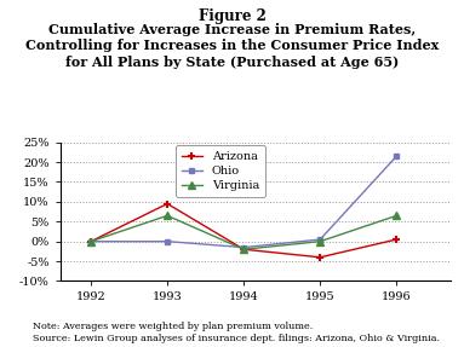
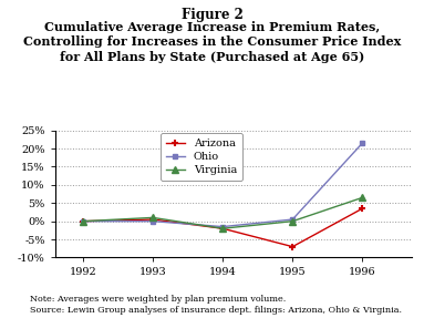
Arizona/1993: 9.5% -> 0.5%
Virginia/1993: 6.5% -> 1.0%
Arizona/1995: -4.0% -> -7.0%
Arizona/1996: 0.5% -> 3.5%
